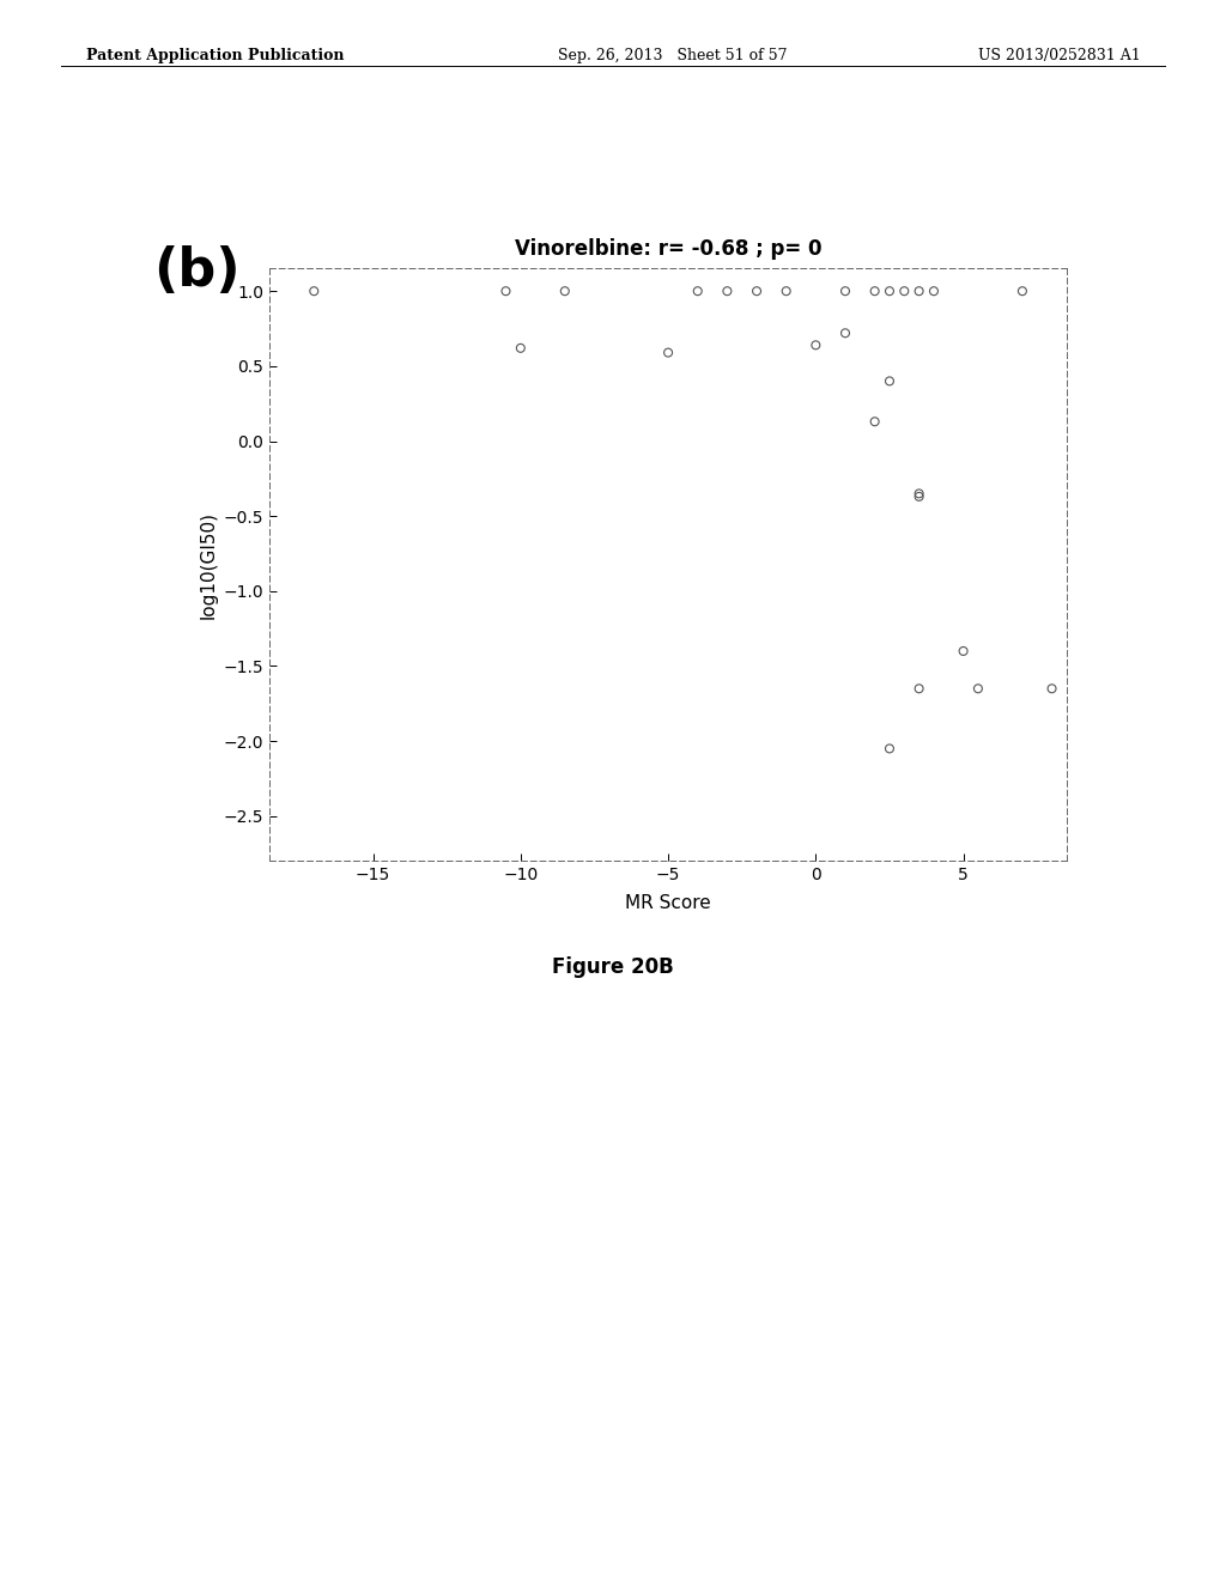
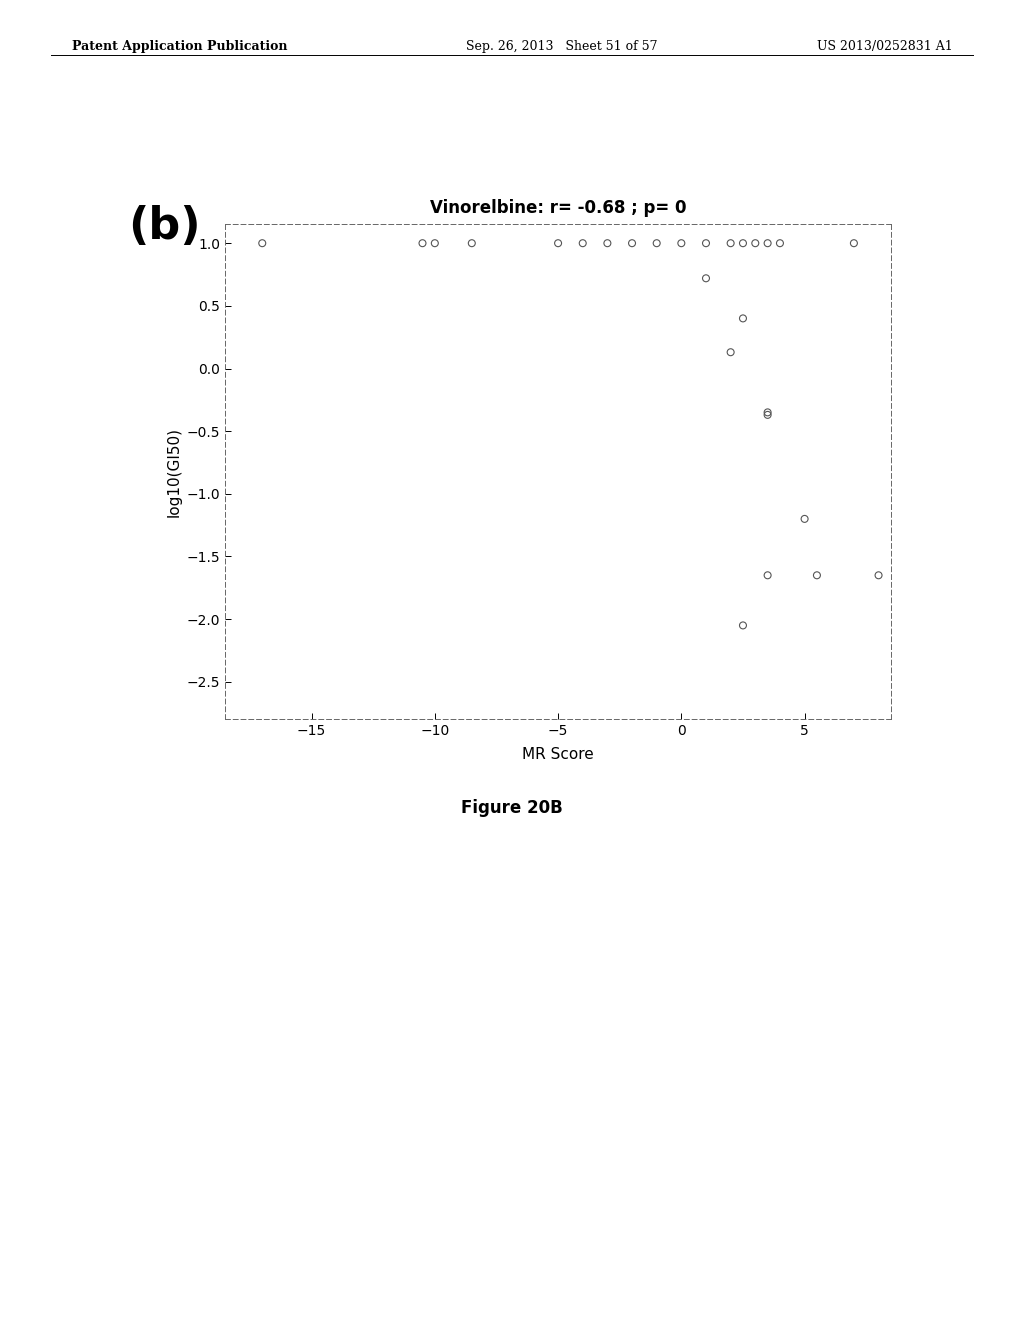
−10: 0.62 -> 1.00
−5: 0.59 -> 1.00
0: 0.64 -> 1.00
5: -1.40 -> -1.20
